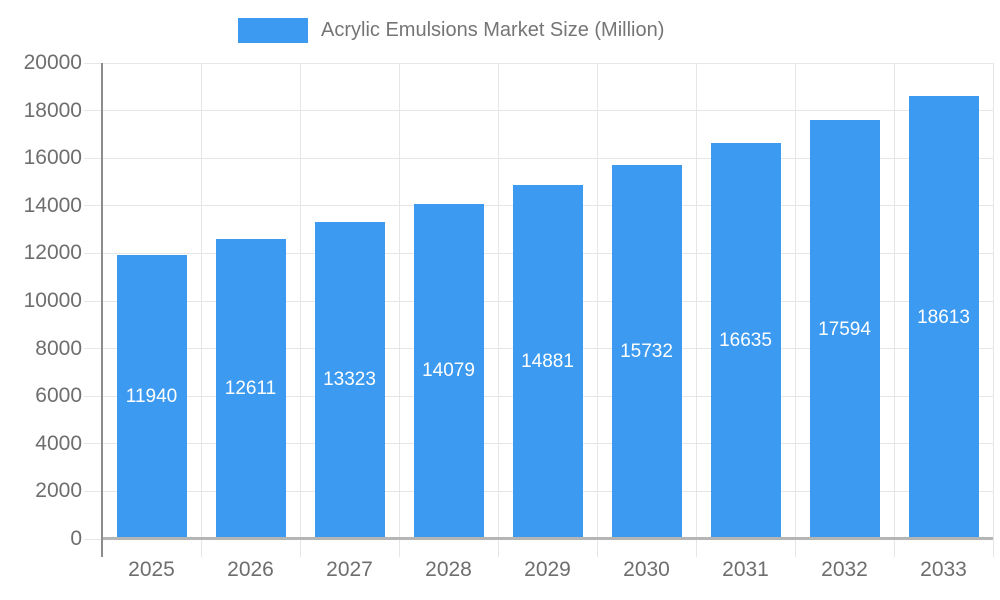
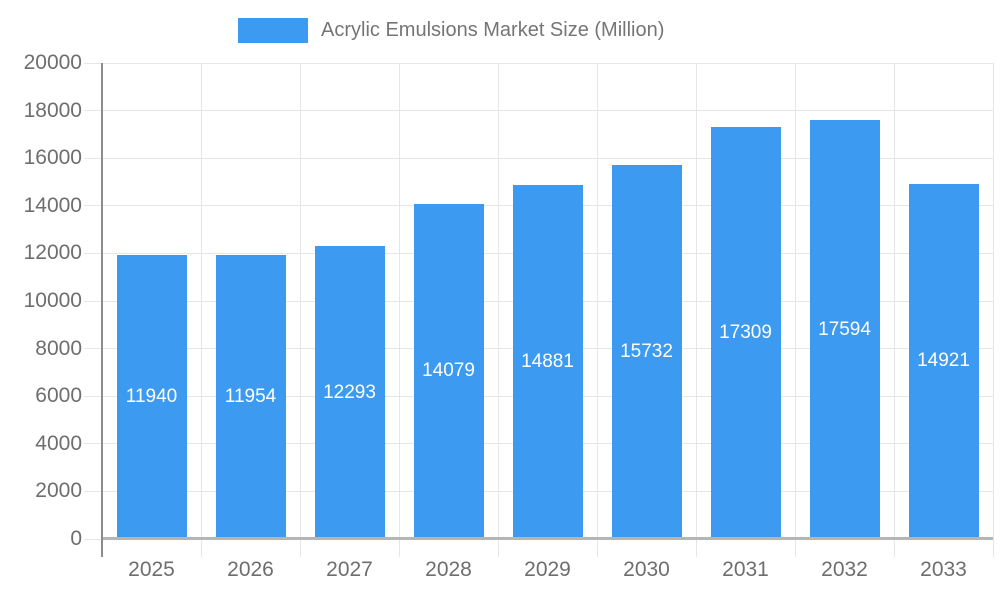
2026: 12611 -> 11954
2027: 13323 -> 12293
2031: 16635 -> 17309
2033: 18613 -> 14921
